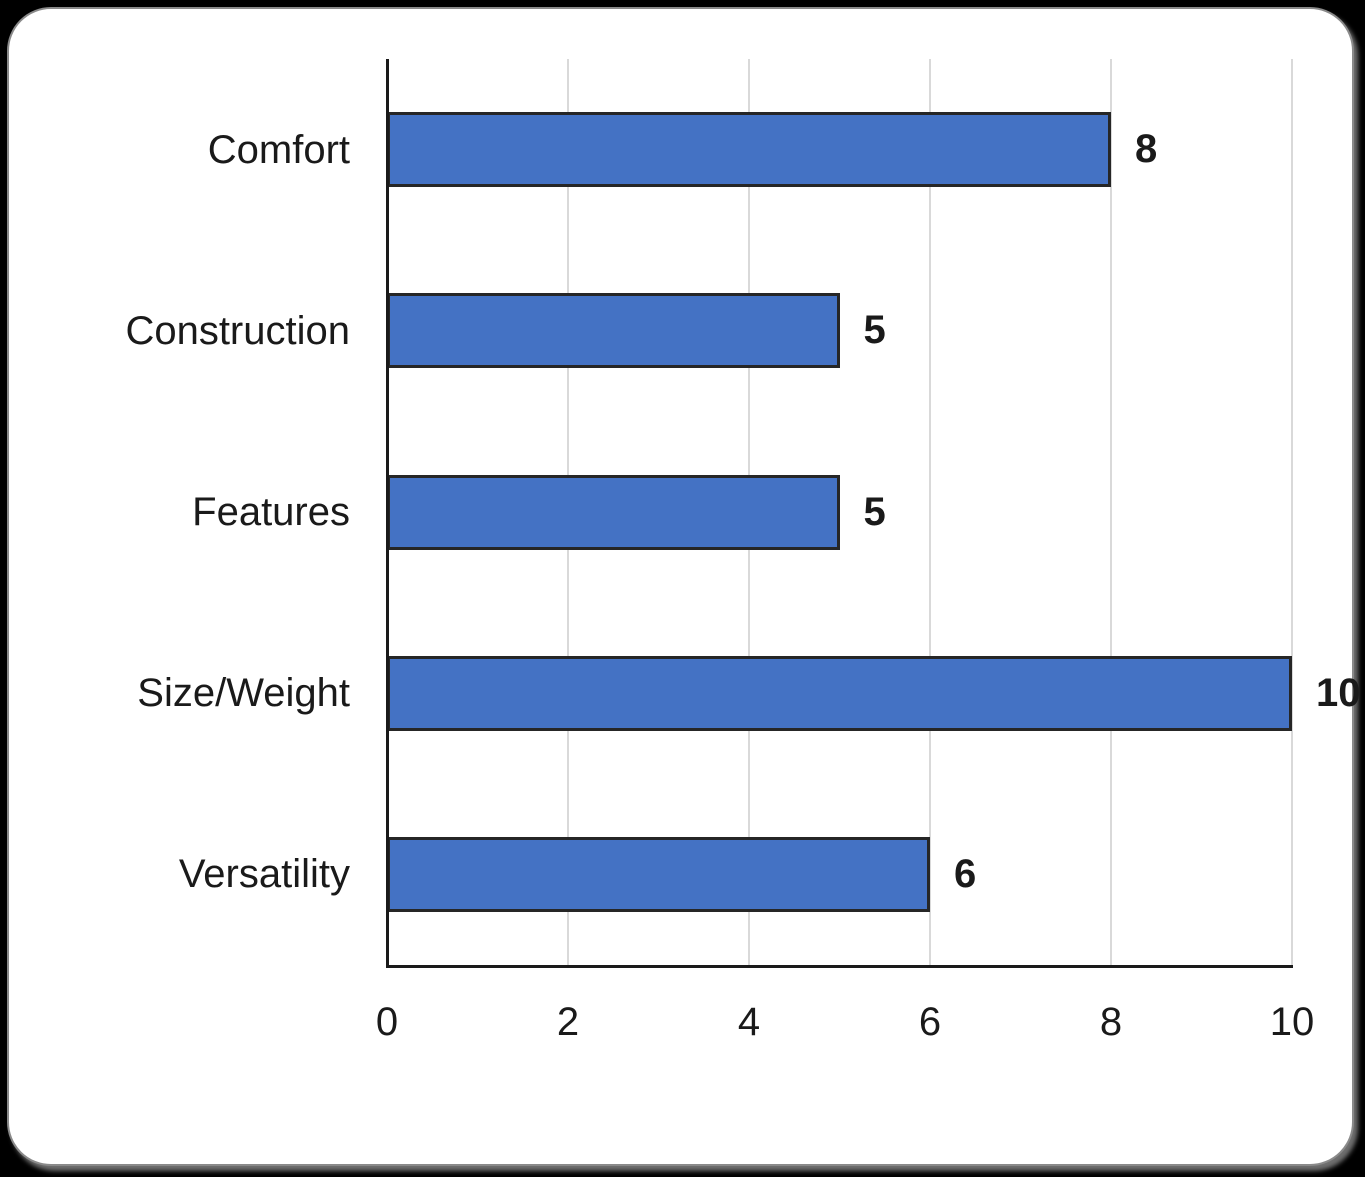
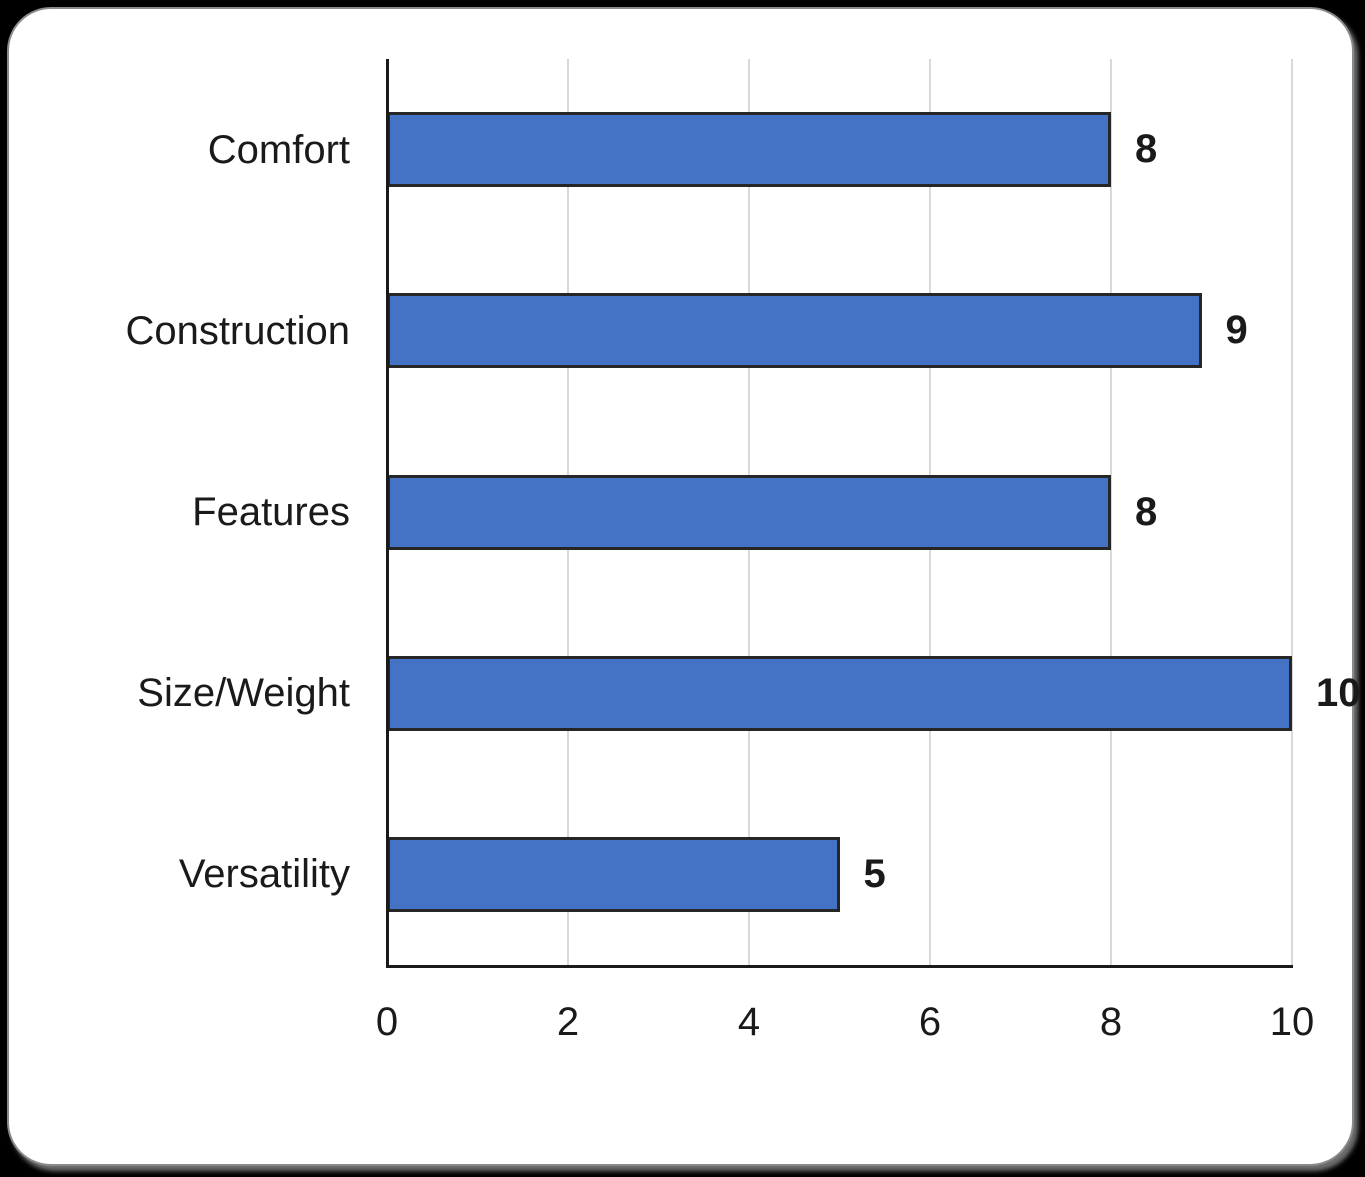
Construction: 5 -> 9
Features: 5 -> 8
Versatility: 6 -> 5
